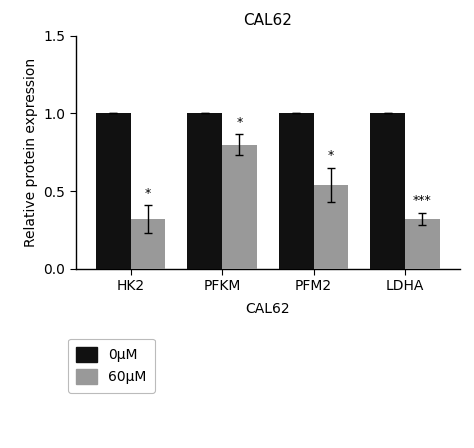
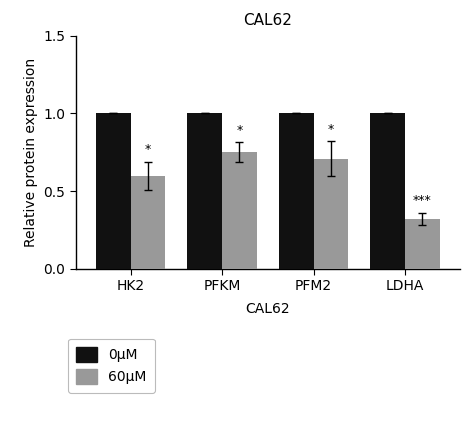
60μM/HK2: 0.32 -> 0.60
60μM/PFKM: 0.80 -> 0.75
60μM/PFM2: 0.54 -> 0.71
